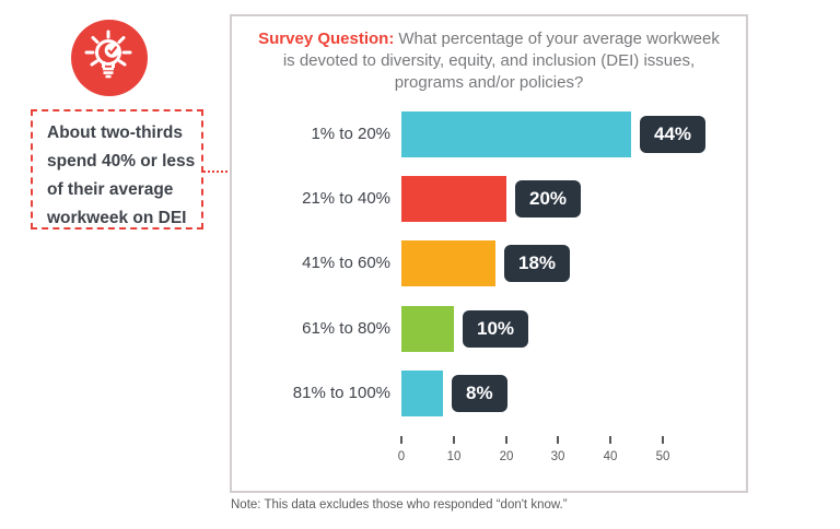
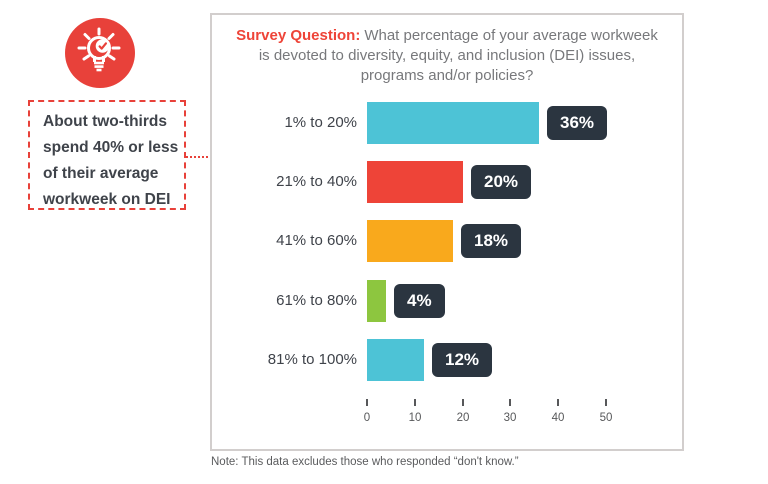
1% to 20%: 44% -> 36%
61% to 80%: 10% -> 4%
81% to 100%: 8% -> 12%
